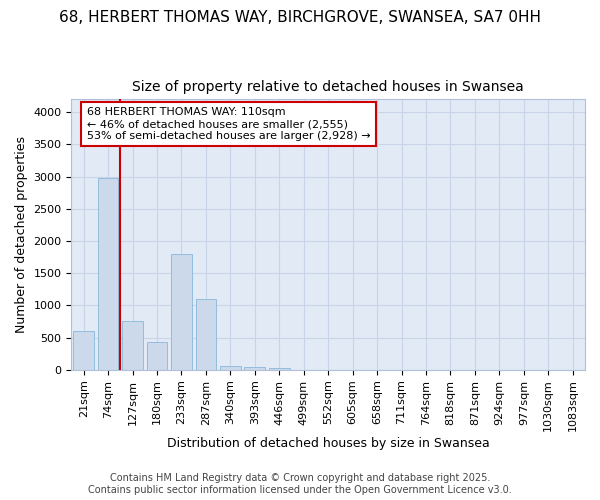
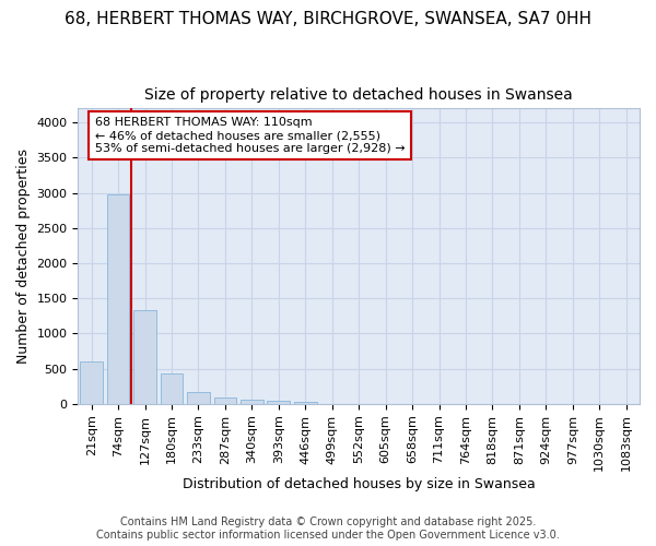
127sqm: 760 -> 1340
233sqm: 1800 -> 170
287sqm: 1100 -> 90
